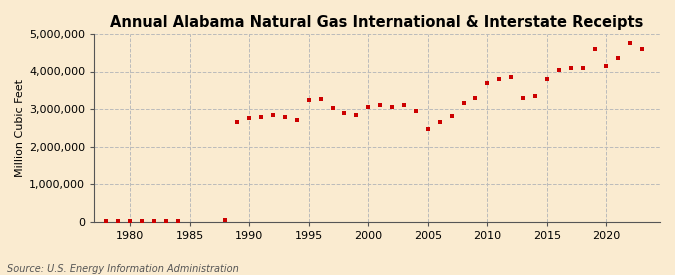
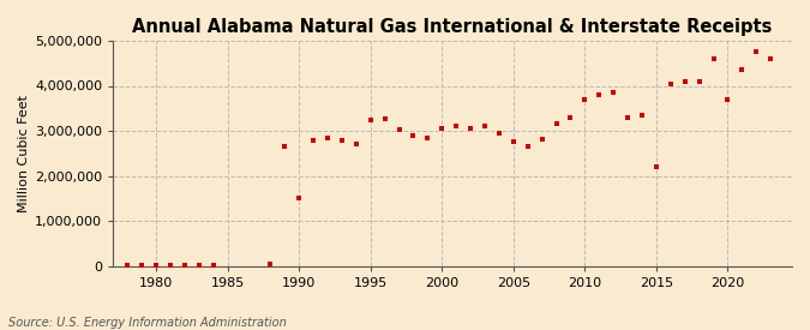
1990: 2,750,000 -> 1,500,000
2005: 2,480,000 -> 2,750,000
2015: 3,800,000 -> 2,200,000
2020: 4,150,000 -> 3,700,000
